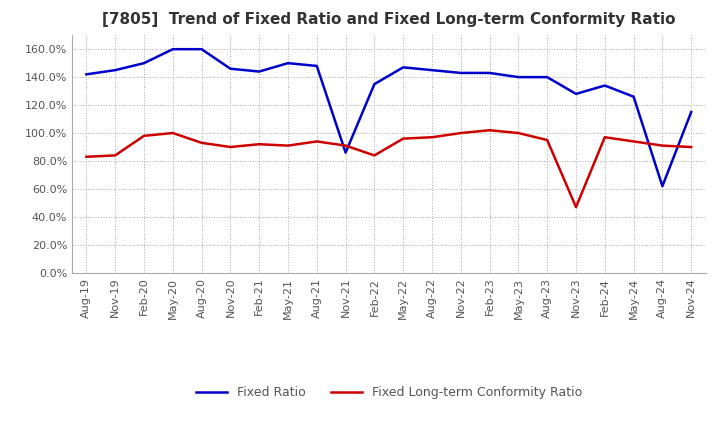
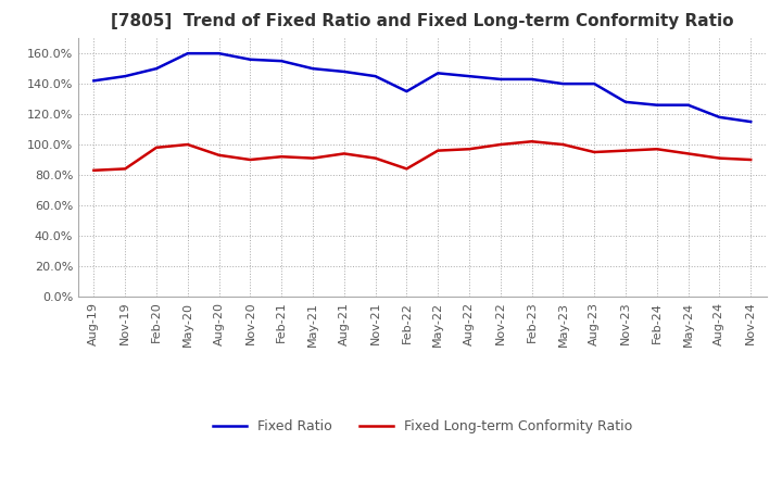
Fixed Ratio/Nov-20: 146% -> 156%
Fixed Ratio/Feb-21: 144% -> 155%
Fixed Ratio/Nov-21: 86% -> 145%
Fixed Long-term Conformity Ratio/Nov-23: 47% -> 96%
Fixed Ratio/Feb-24: 134% -> 126%
Fixed Ratio/Aug-24: 62% -> 118%
